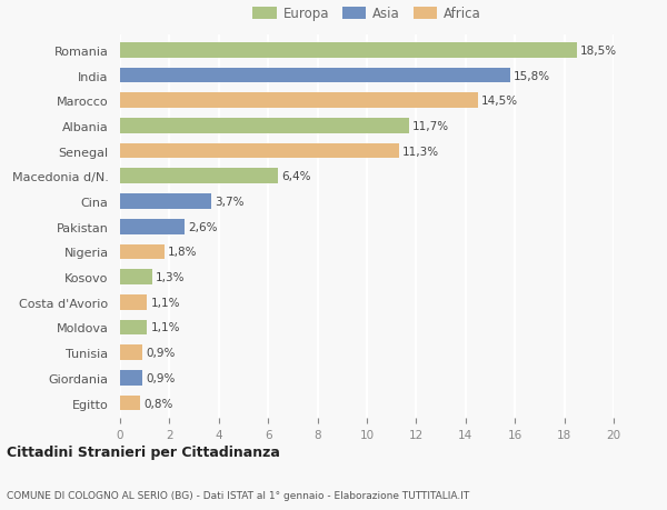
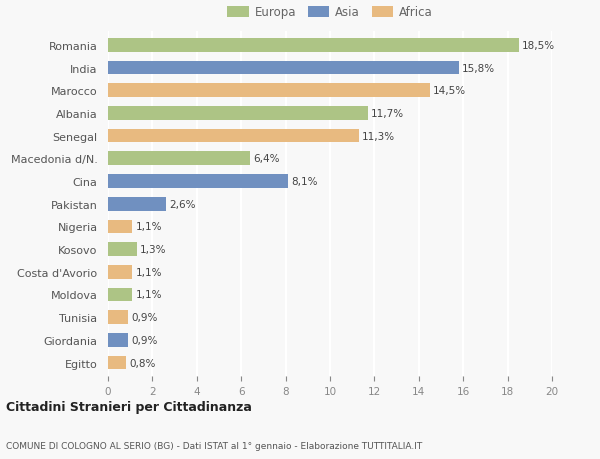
Cina: 3,7% -> 8,1%
Nigeria: 1,8% -> 1,1%
